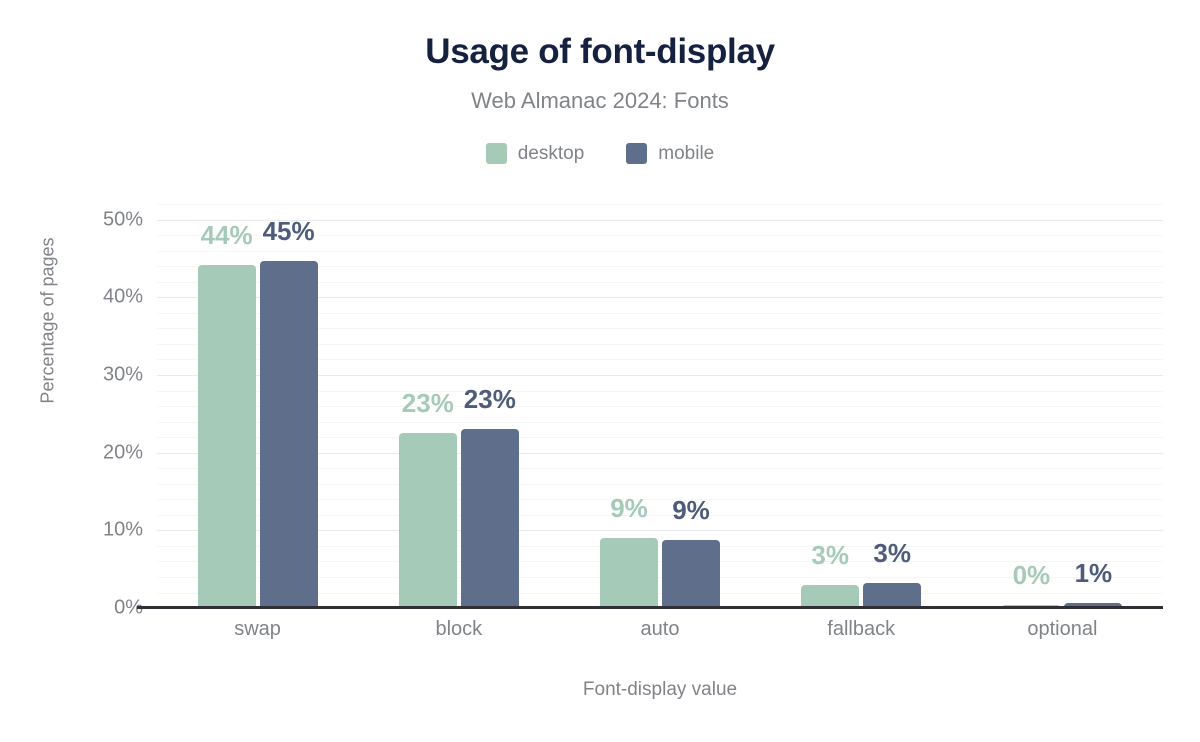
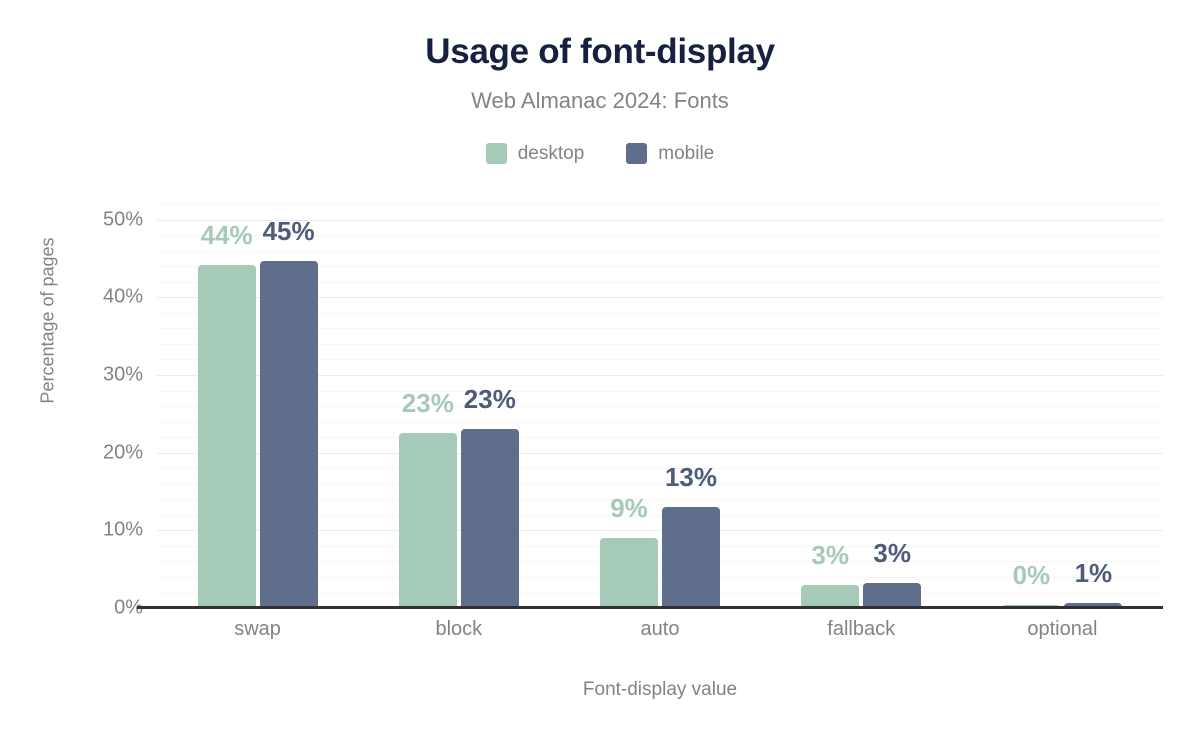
mobile/auto: 9% -> 13%
